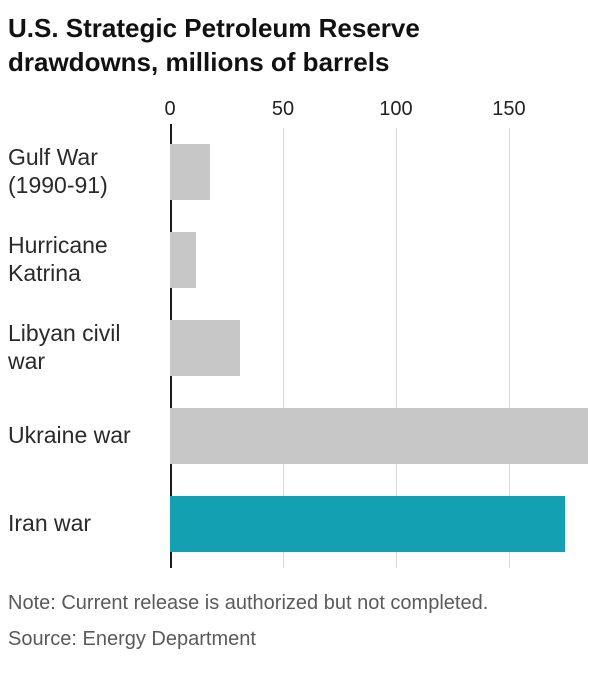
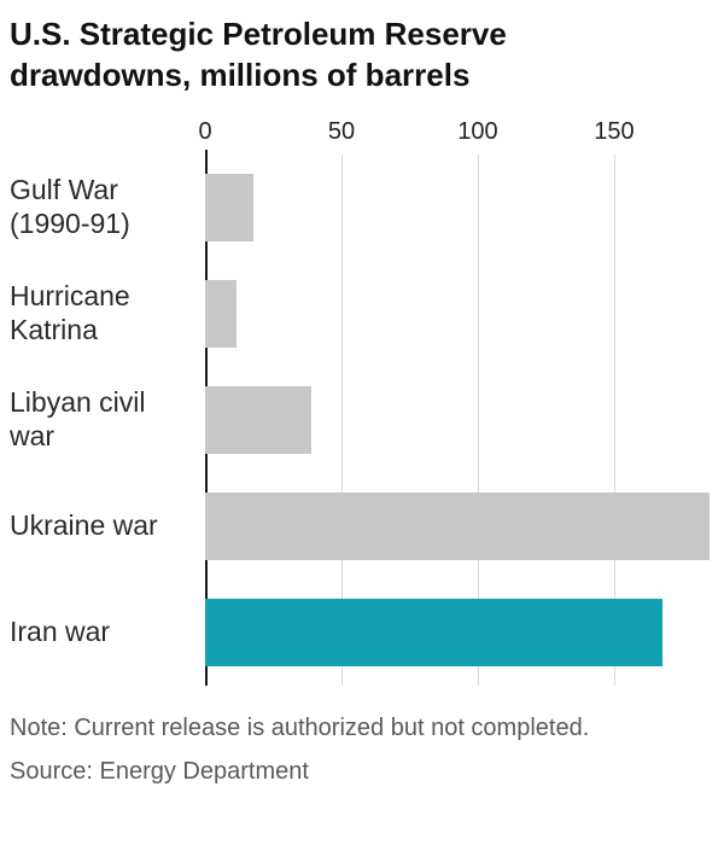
Libyan civil war: 30 -> 38
Iran war: 170 -> 163
